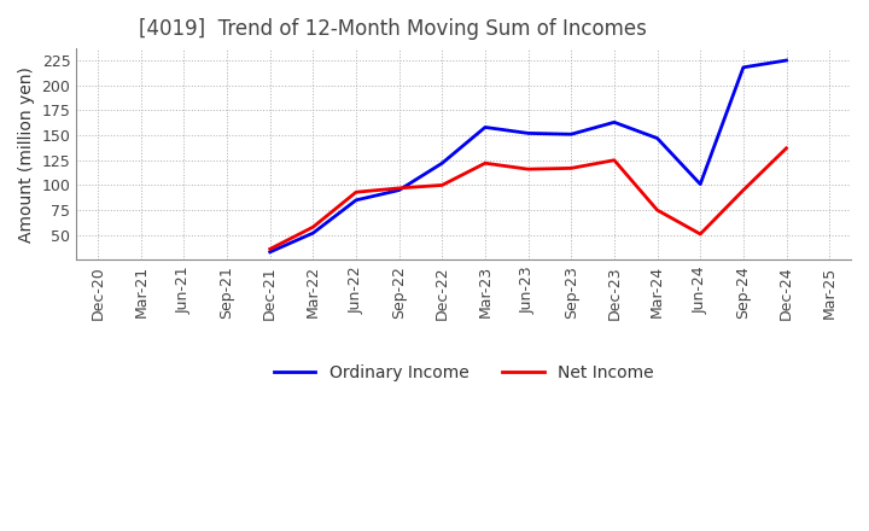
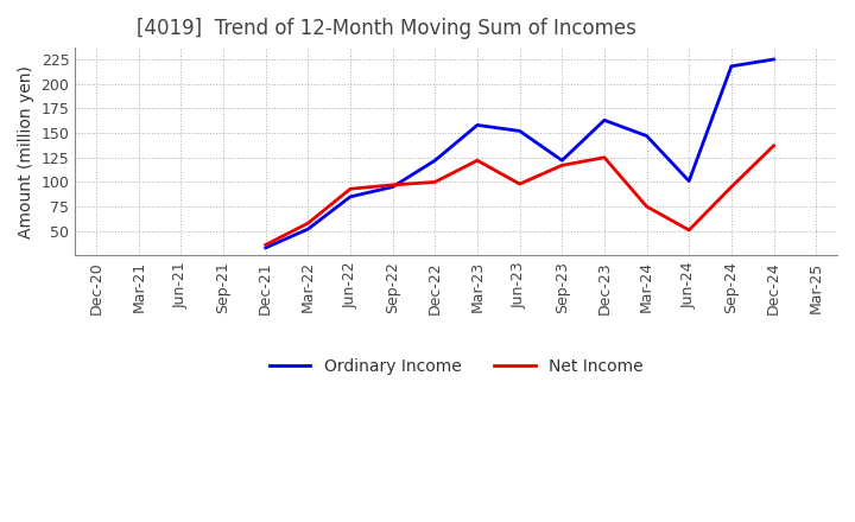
Net Income/Jun-23: 116 -> 98
Ordinary Income/Sep-23: 151 -> 122
